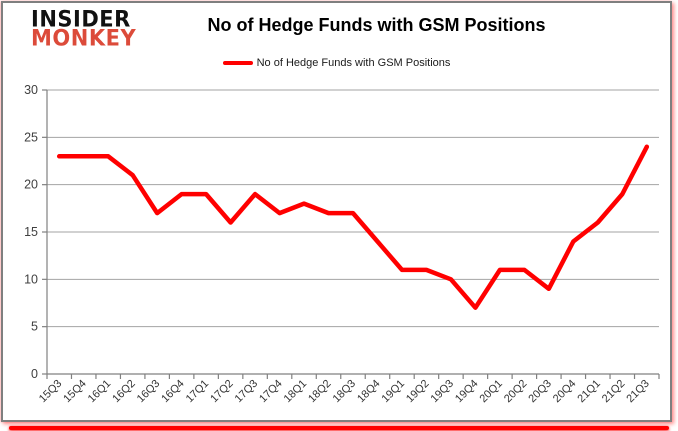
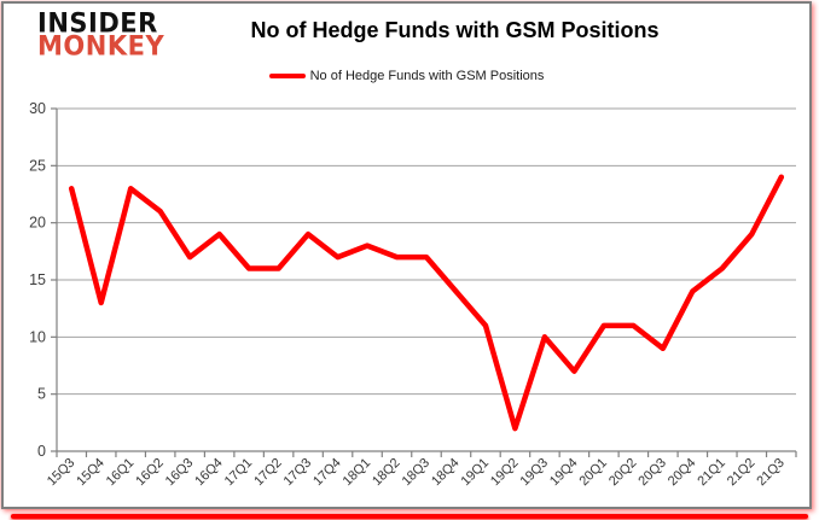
15Q4: 23 -> 13
17Q1: 19 -> 16
19Q2: 11 -> 2
